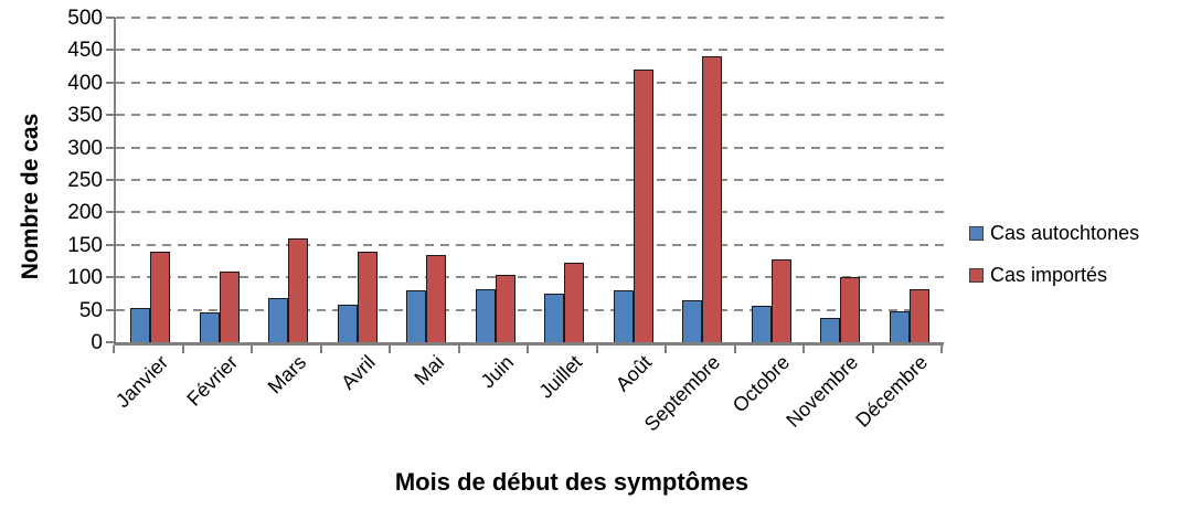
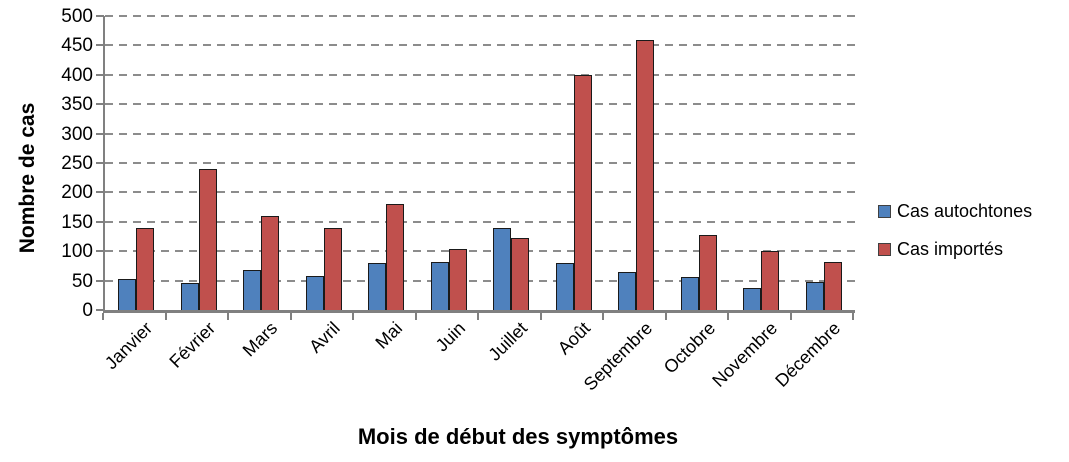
Cas importés/Février: 110 -> 240
Cas importés/Mai: 130 -> 180
Cas autochtones/Juillet: 70 -> 140
Cas importés/Août: 420 -> 400
Cas importés/Septembre: 440 -> 460
